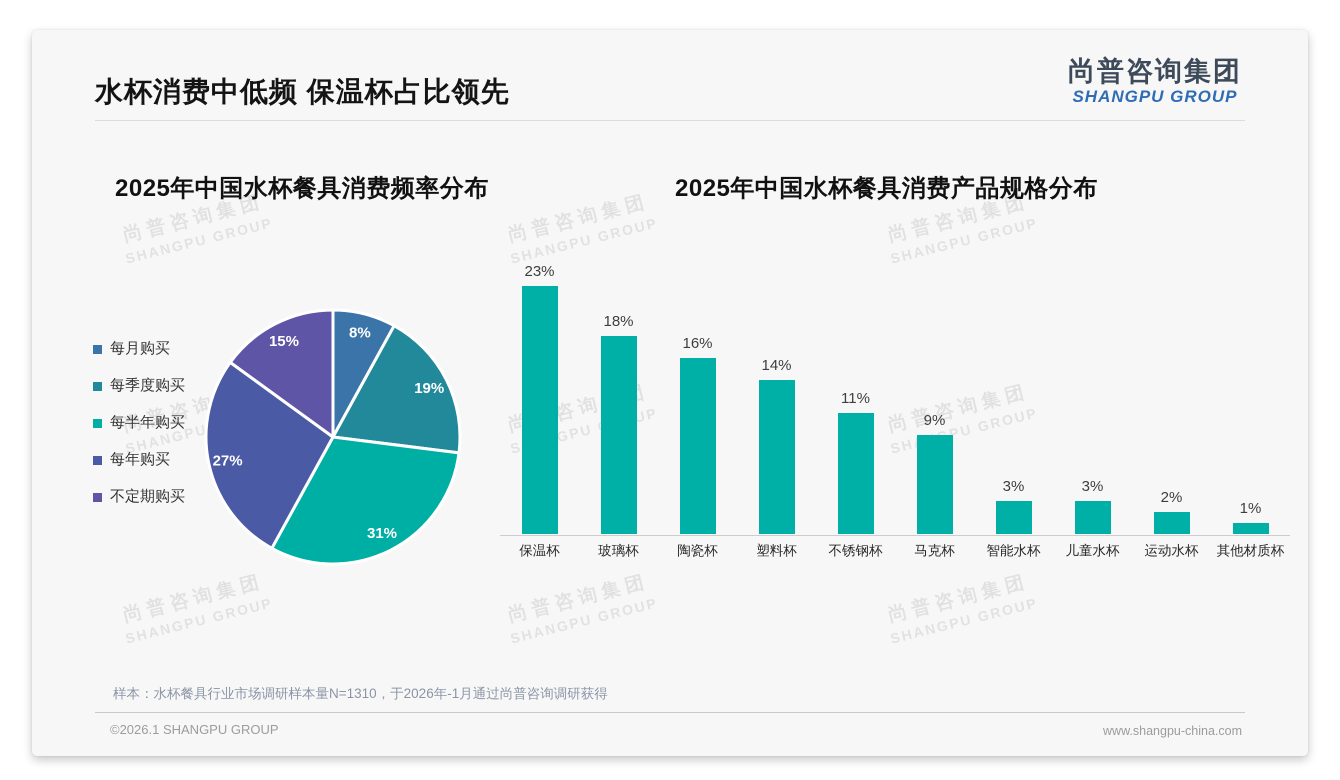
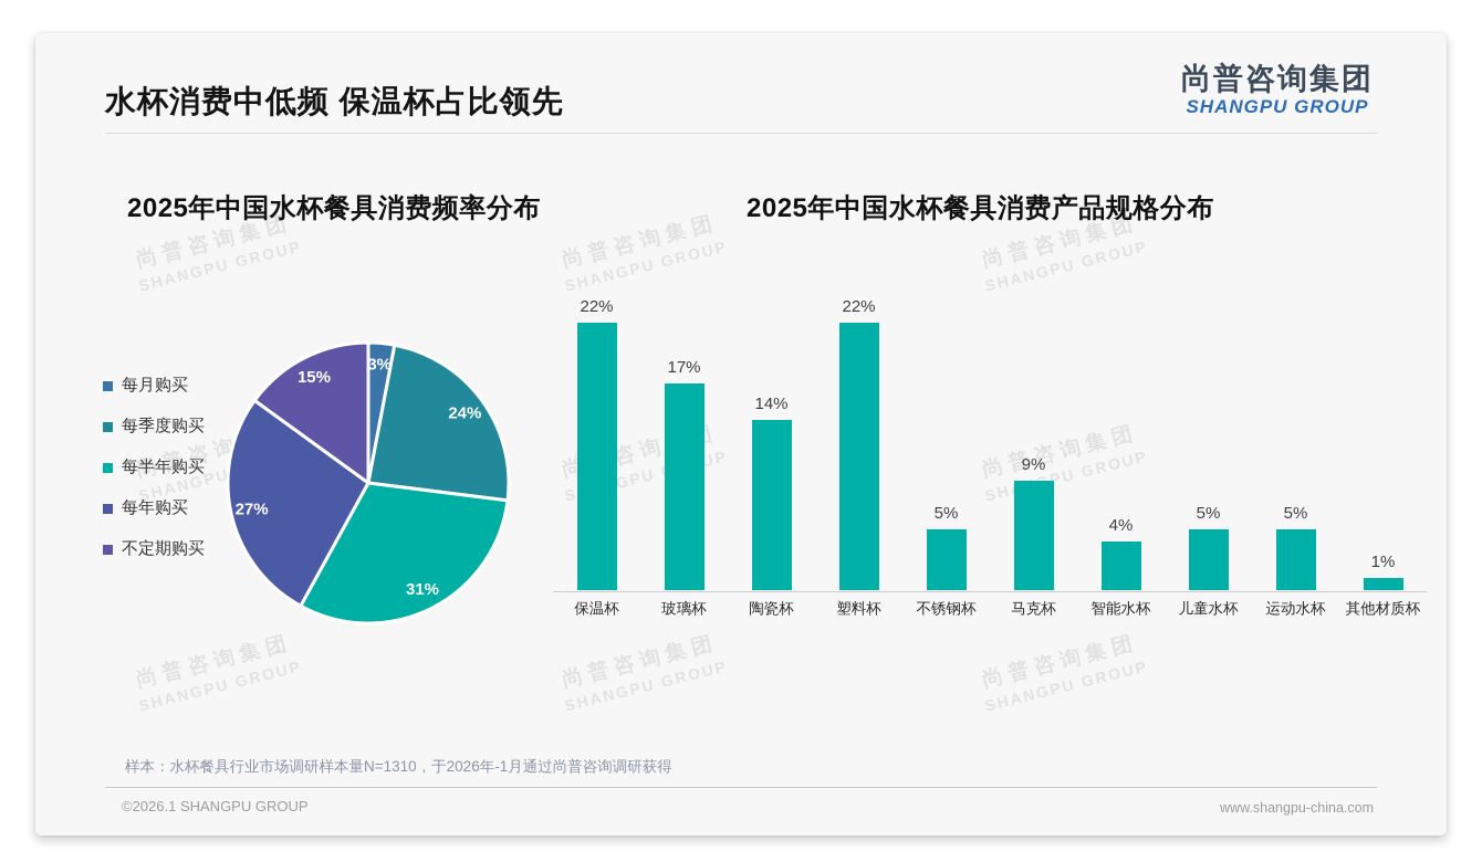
2025年中国水杯餐具消费频率分布/每月购买: 8% -> 3%
2025年中国水杯餐具消费频率分布/每季度购买: 19% -> 24%
2025年中国水杯餐具消费产品规格分布/保温杯: 23% -> 22%
2025年中国水杯餐具消费产品规格分布/玻璃杯: 18% -> 17%
2025年中国水杯餐具消费产品规格分布/陶瓷杯: 16% -> 14%
2025年中国水杯餐具消费产品规格分布/塑料杯: 14% -> 22%
2025年中国水杯餐具消费产品规格分布/不锈钢杯: 11% -> 5%
2025年中国水杯餐具消费产品规格分布/智能水杯: 3% -> 4%
2025年中国水杯餐具消费产品规格分布/儿童水杯: 3% -> 5%
2025年中国水杯餐具消费产品规格分布/运动水杯: 2% -> 5%
